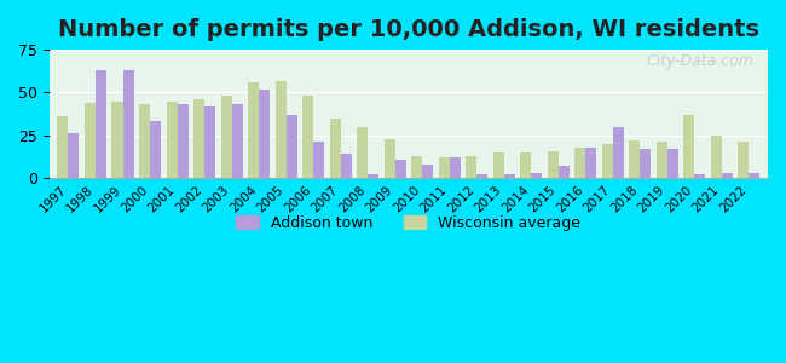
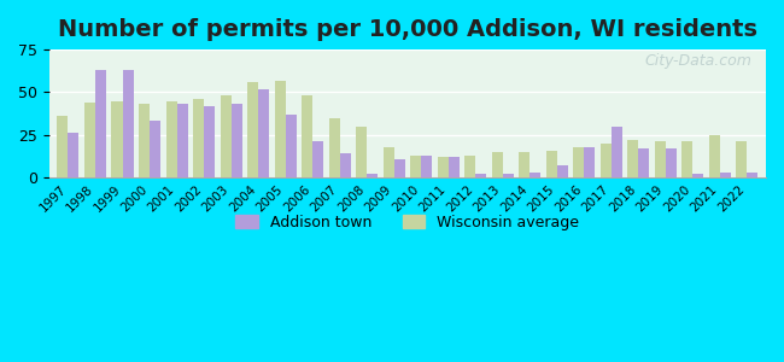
Wisconsin average/2009: 23 -> 18
Addison town/2010: 8 -> 13
Wisconsin average/2020: 37 -> 21
